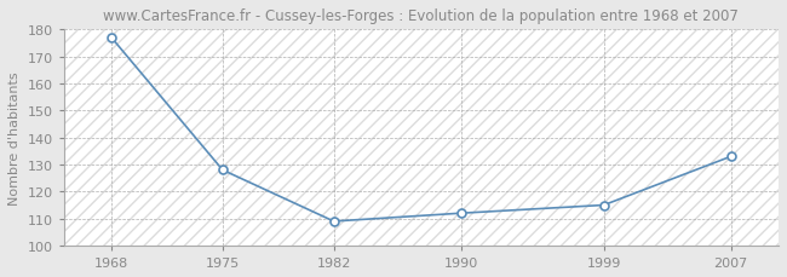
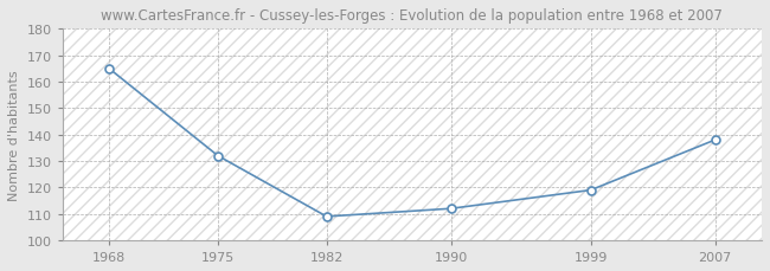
1968: 177 -> 165
1975: 128 -> 132
1999: 115 -> 119
2007: 133 -> 138
